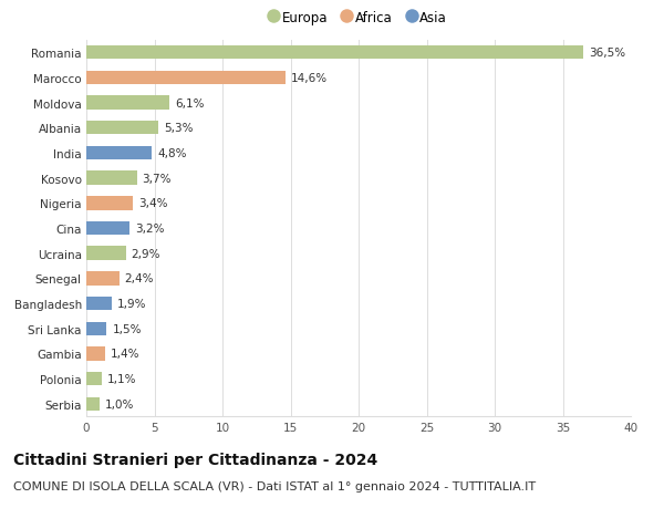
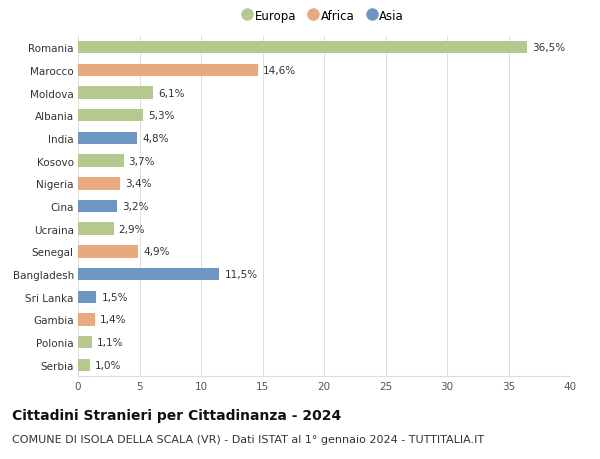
Senegal: 2,4% -> 4,9%
Bangladesh: 1,9% -> 11,5%
